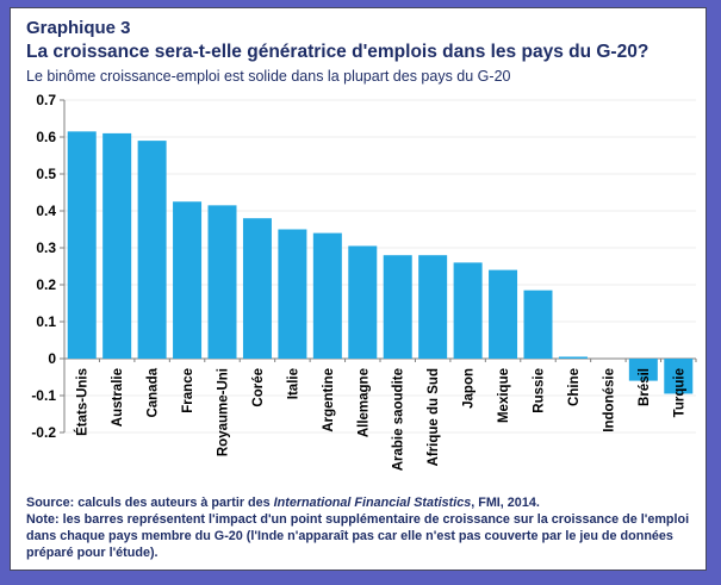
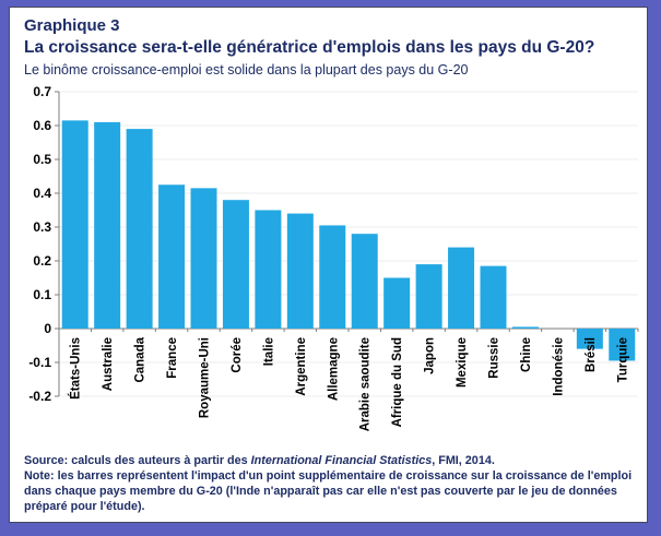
Afrique du Sud: 0.28 -> 0.15
Japon: 0.26 -> 0.19
